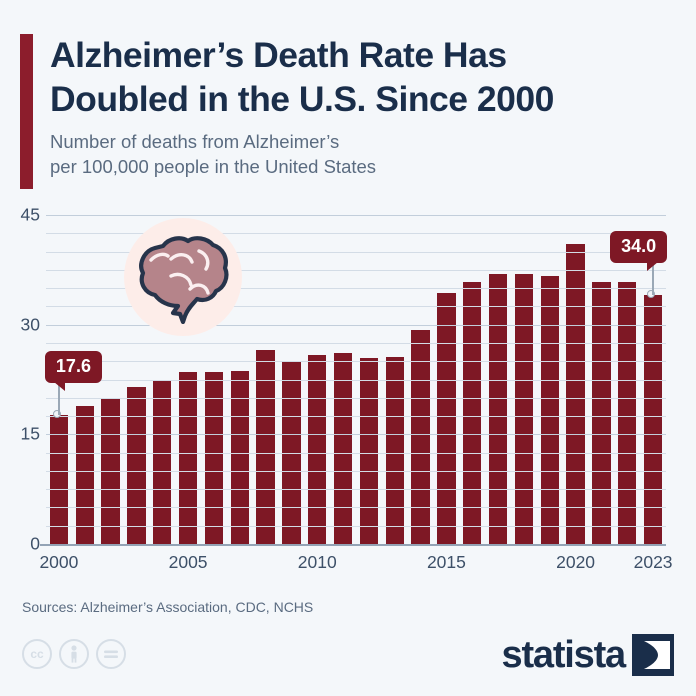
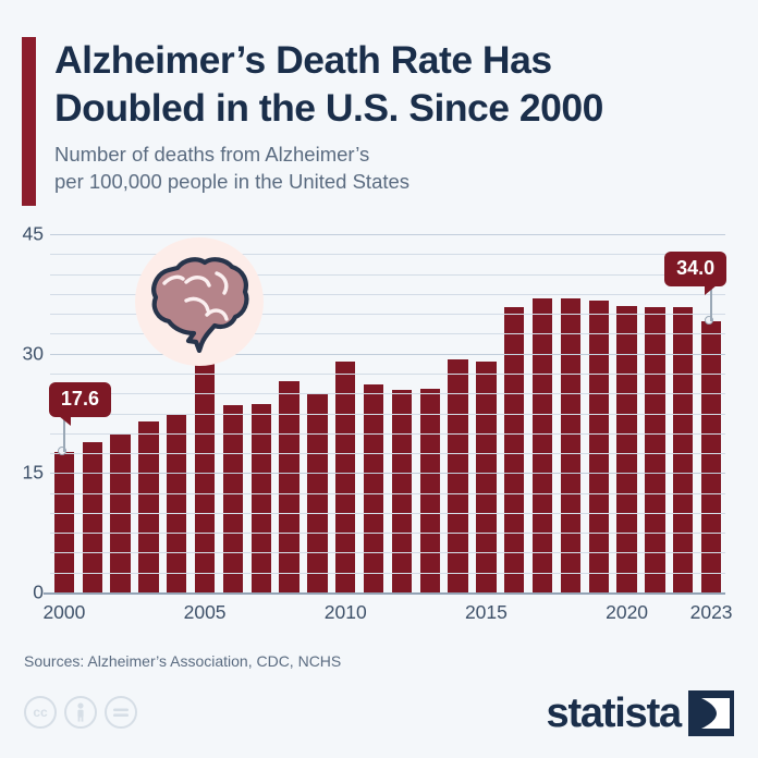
2005: 24 -> 37
2010: 26 -> 29
2015: 34 -> 29
2020: 41 -> 36
